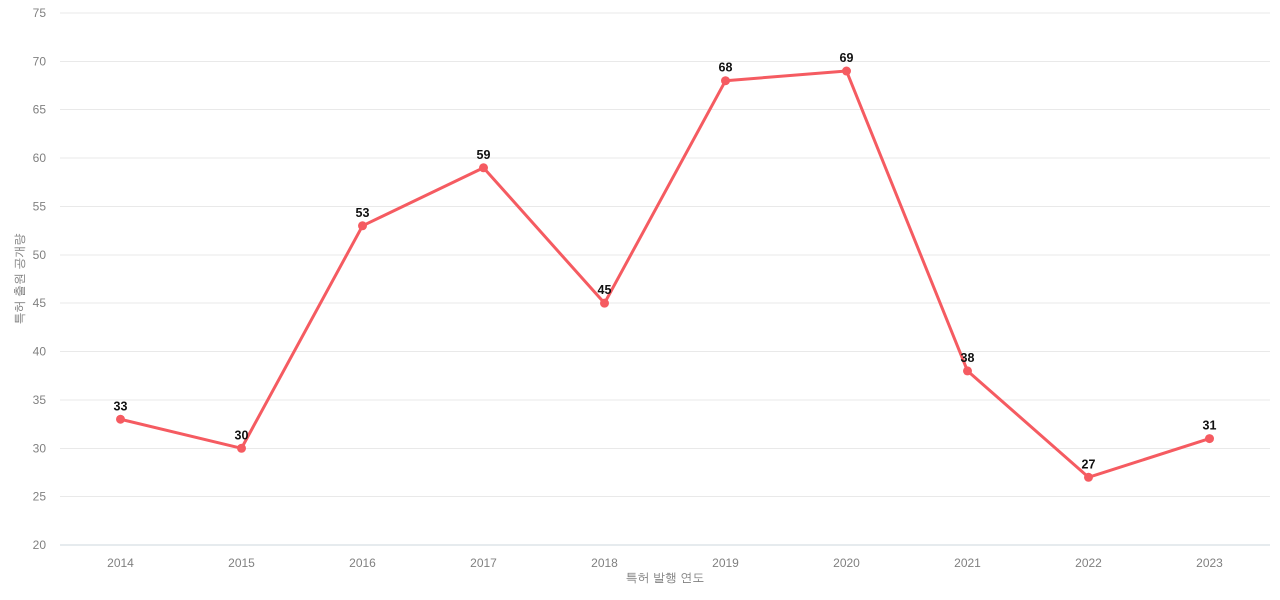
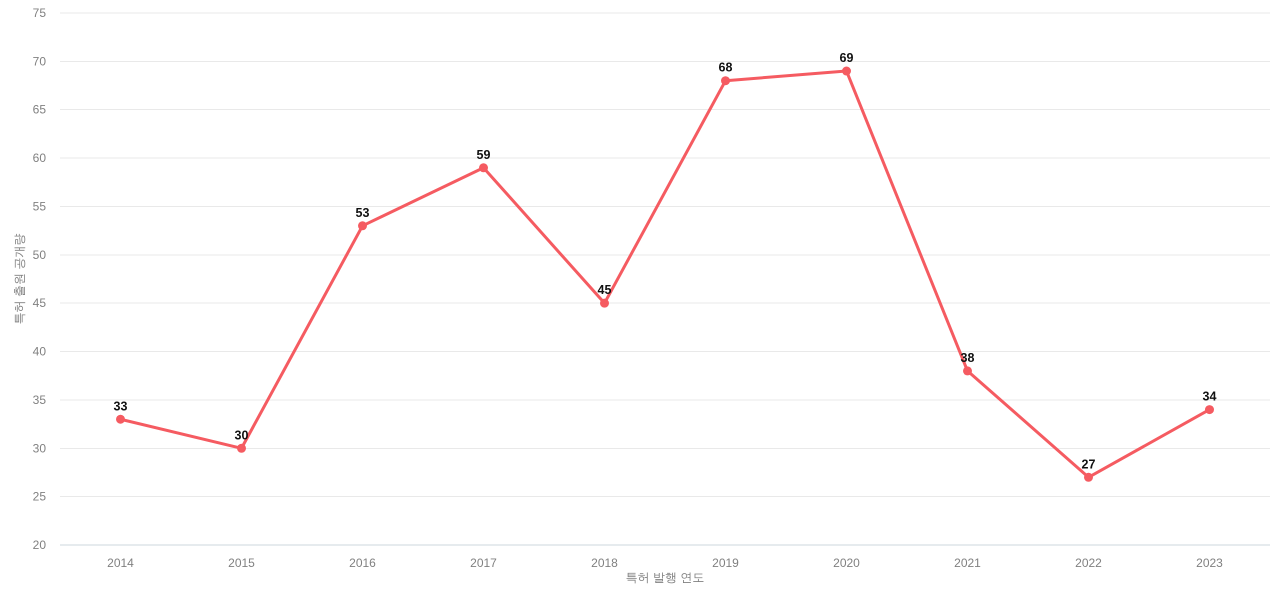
2023: 31 -> 34
